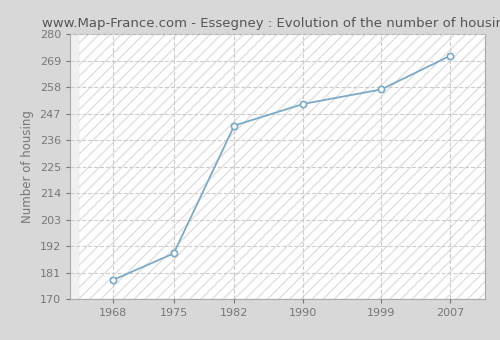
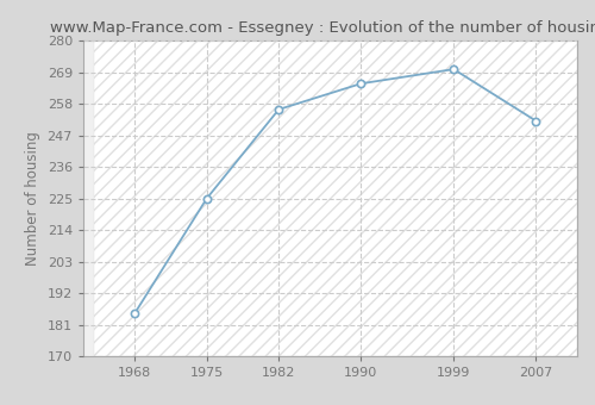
1968: 178 -> 185
1975: 189 -> 225
1982: 242 -> 256
1990: 251 -> 265
1999: 257 -> 270
2007: 271 -> 252
